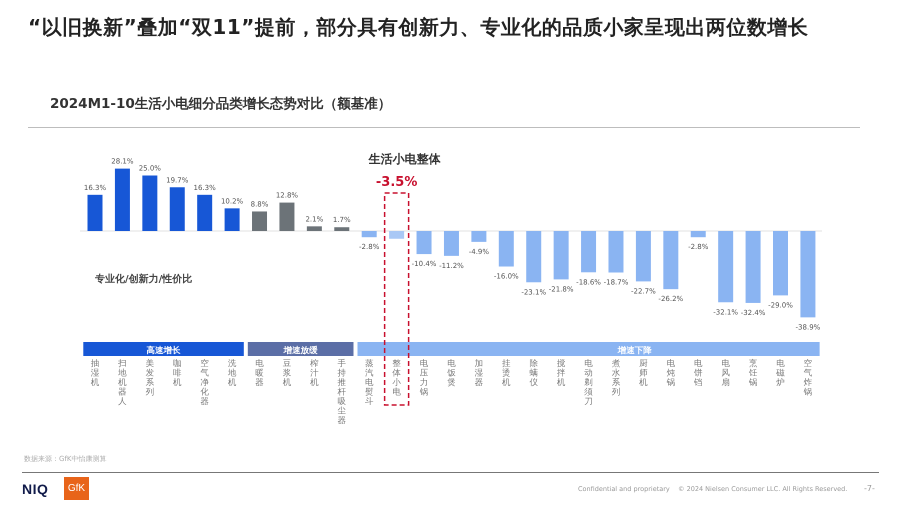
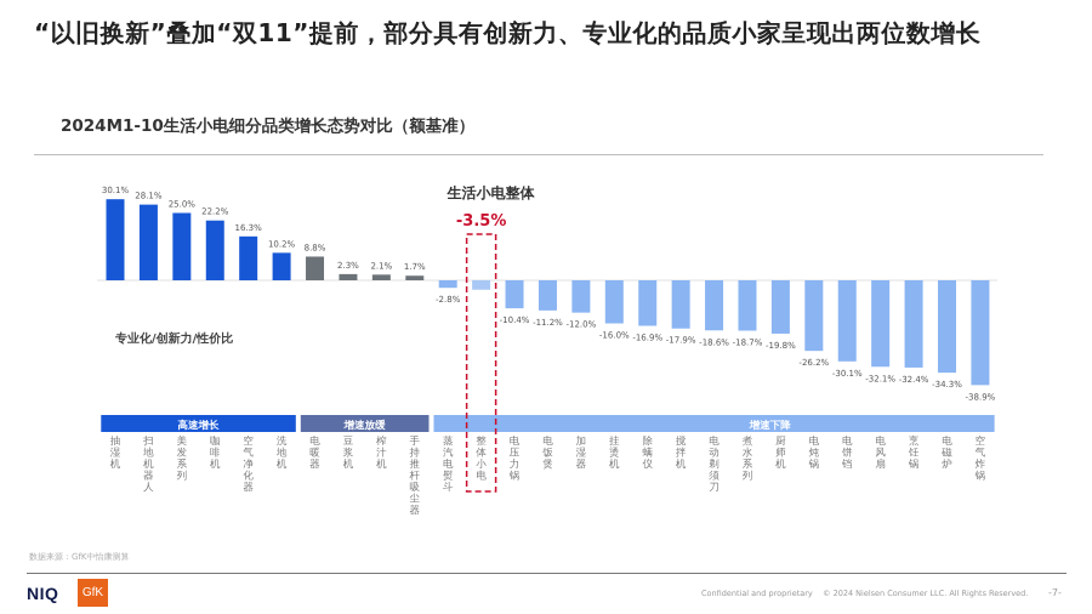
抽湿机: 16.3% -> 30.1%
咖啡机: 19.7% -> 22.2%
豆浆机: 12.8% -> 2.3%
加湿器: -4.9% -> -12.0%
除螨仪: -23.1% -> -16.9%
搅拌机: -21.8% -> -17.9%
厨师机: -22.7% -> -19.8%
电饼铛: -2.8% -> -30.1%
电磁炉: -29.0% -> -34.3%
